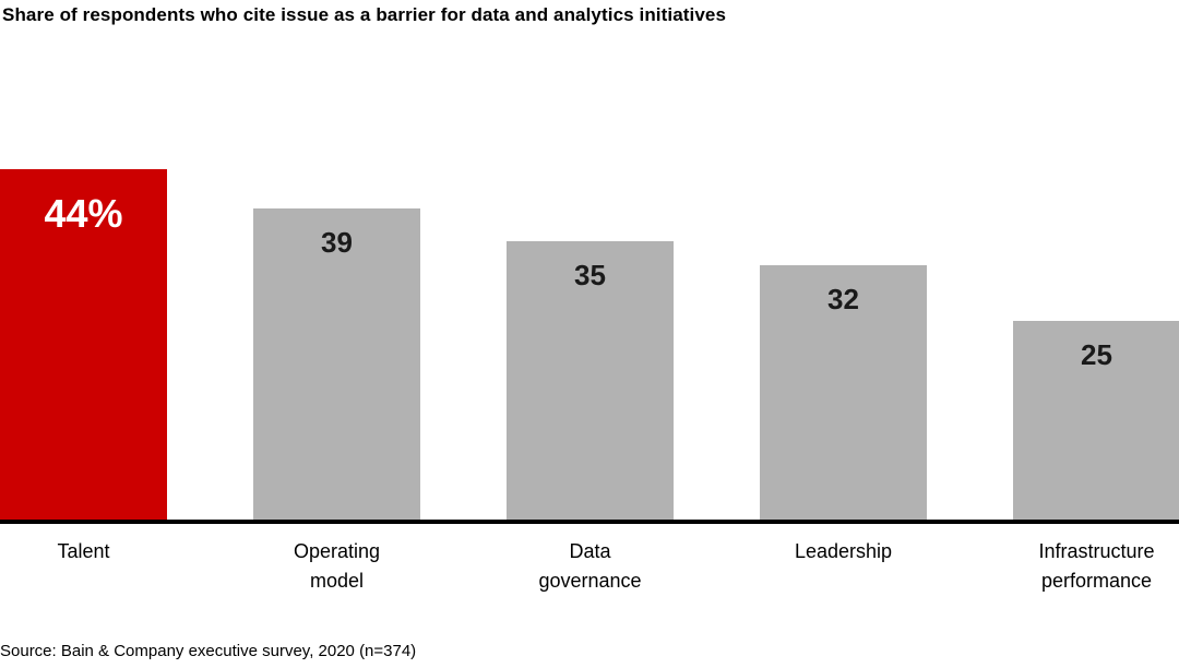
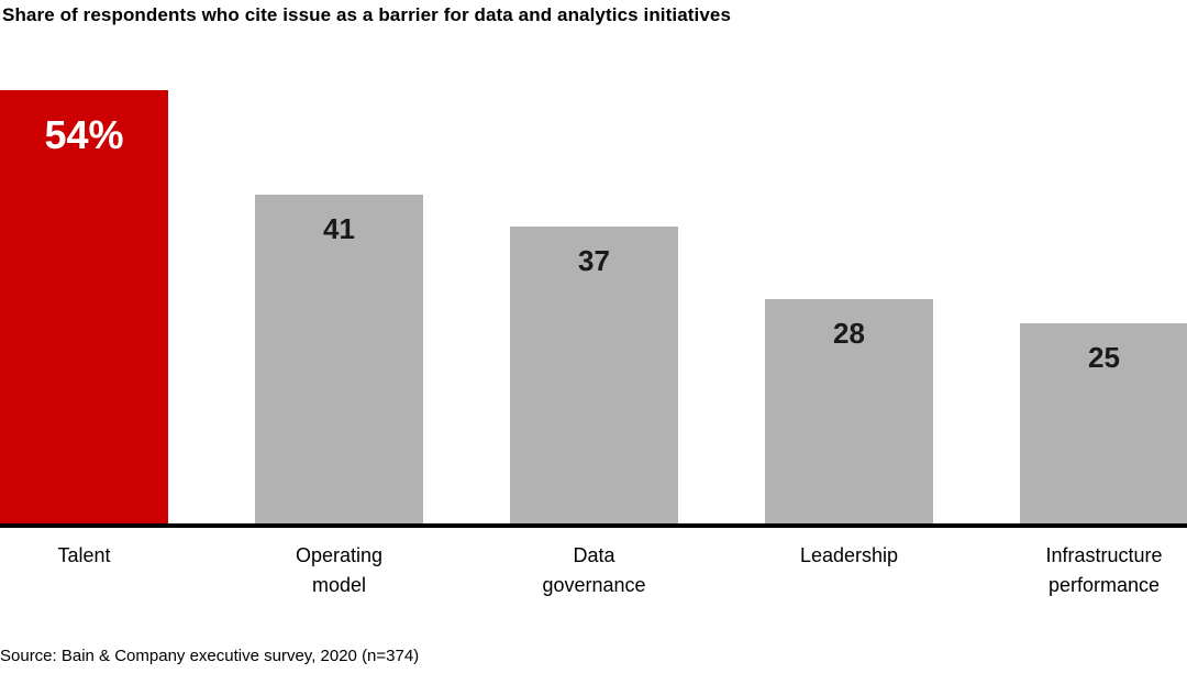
Talent: 44% -> 54%
Operating model: 39 -> 41
Data governance: 35 -> 37
Leadership: 32 -> 28
